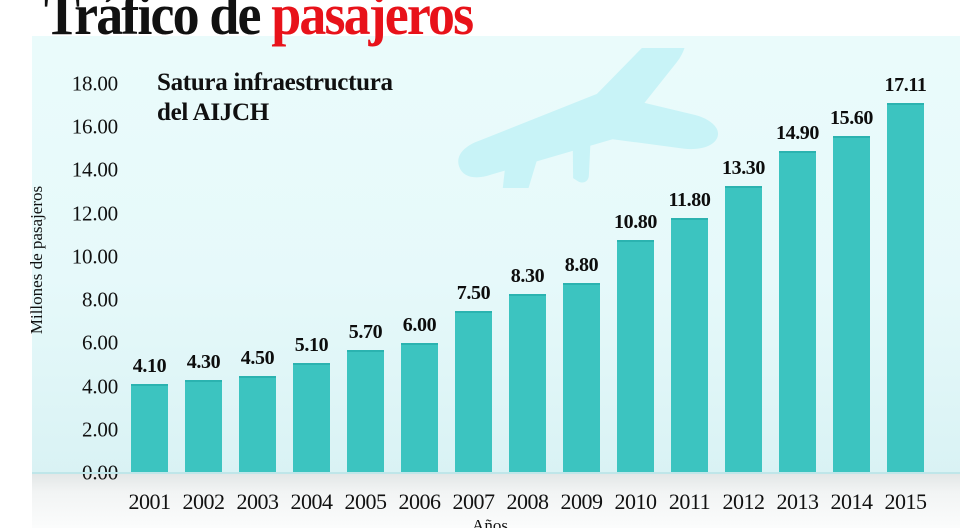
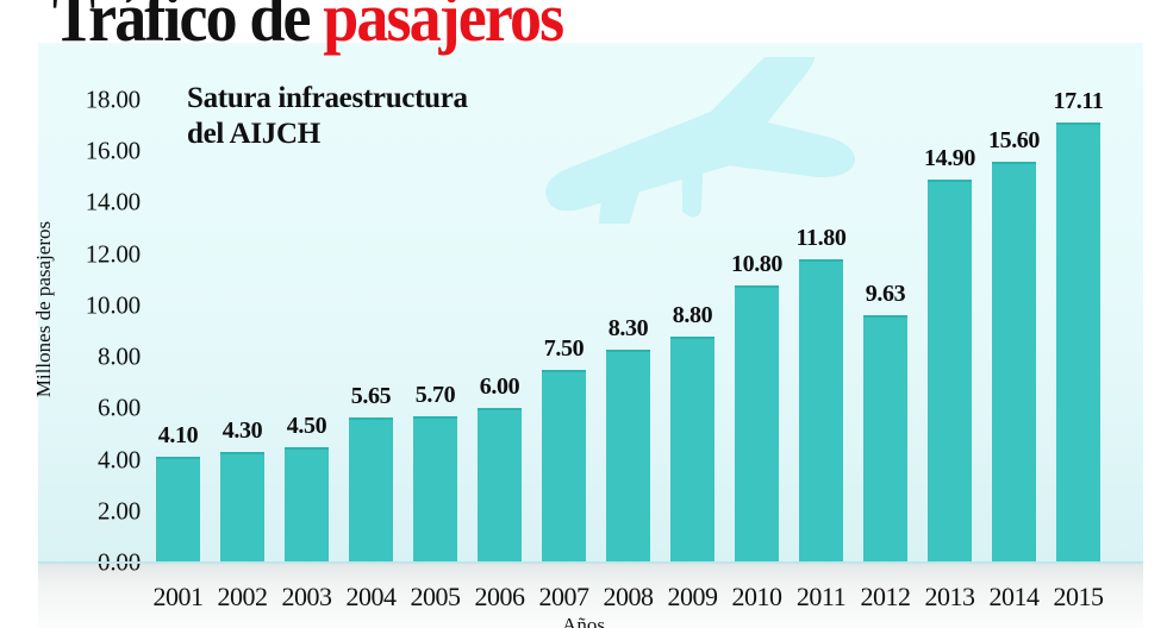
2004: 5.10 -> 5.65
2012: 13.30 -> 9.63
